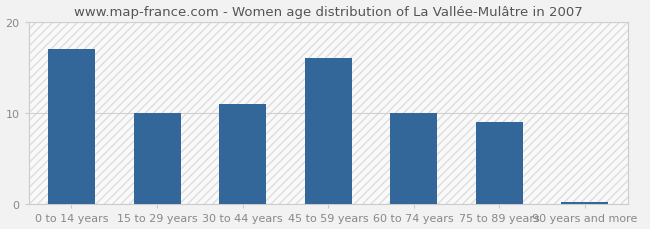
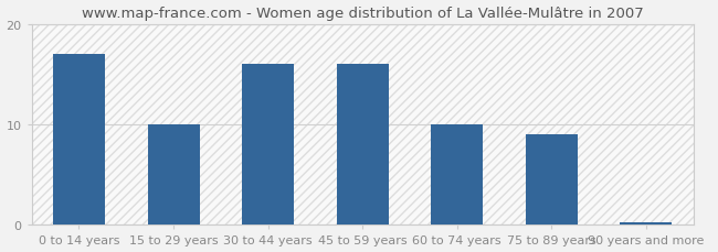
30 to 44 years: 11.0 -> 16.0
